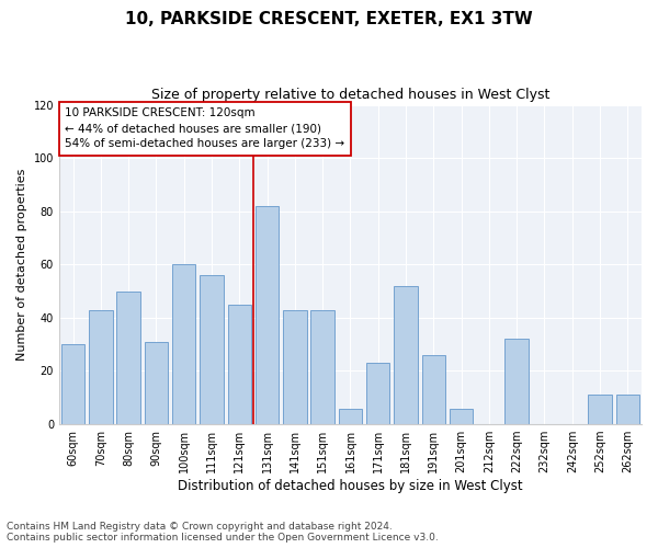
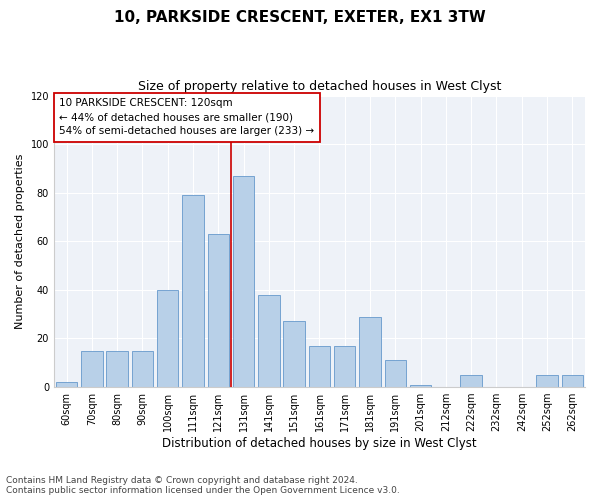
60sqm: 30 -> 2
70sqm: 43 -> 15
80sqm: 50 -> 15
90sqm: 31 -> 15
100sqm: 60 -> 40
111sqm: 56 -> 79
121sqm: 45 -> 63
131sqm: 82 -> 87
141sqm: 43 -> 38
151sqm: 43 -> 27
161sqm: 6 -> 17
171sqm: 23 -> 17
181sqm: 52 -> 29
191sqm: 26 -> 11
201sqm: 6 -> 1
222sqm: 32 -> 5
252sqm: 11 -> 5
262sqm: 11 -> 5
